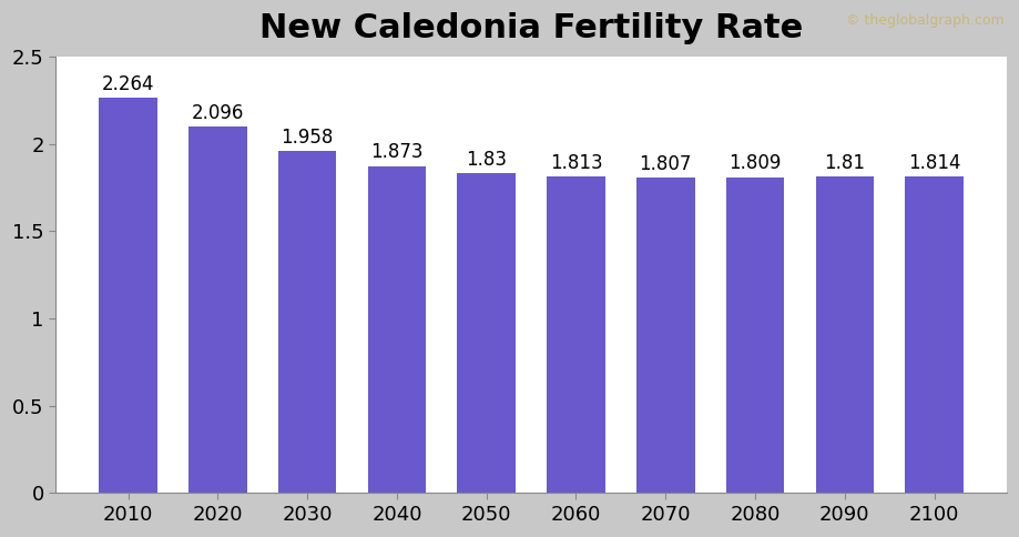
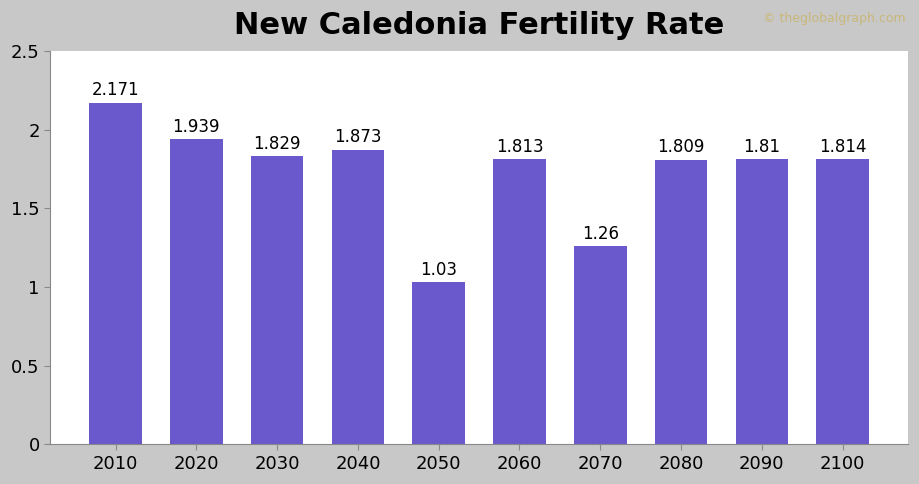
2010: 2.264 -> 2.171
2020: 2.096 -> 1.939
2030: 1.958 -> 1.829
2050: 1.83 -> 1.03
2070: 1.807 -> 1.26
